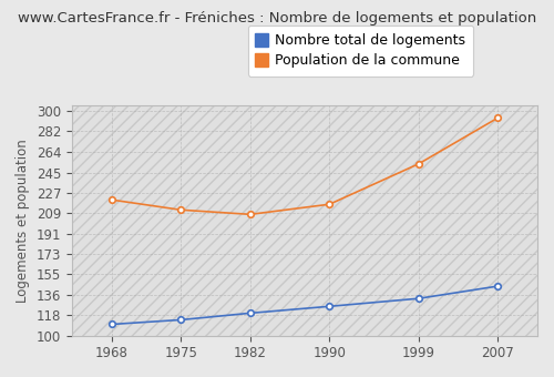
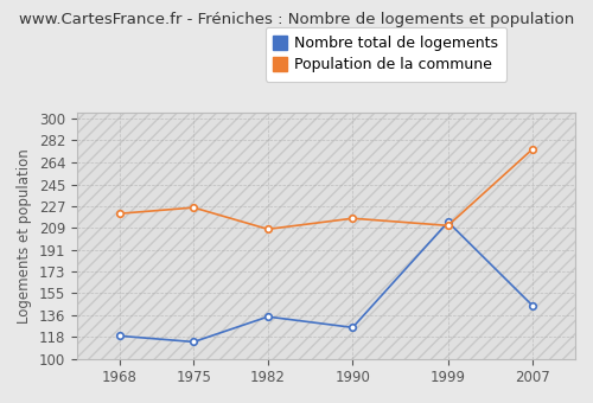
Nombre total de logements/1968: 110 -> 119
Population de la commune/1975: 212 -> 226
Nombre total de logements/1982: 120 -> 135
Nombre total de logements/1999: 133 -> 214
Population de la commune/1999: 253 -> 211
Population de la commune/2007: 294 -> 275
